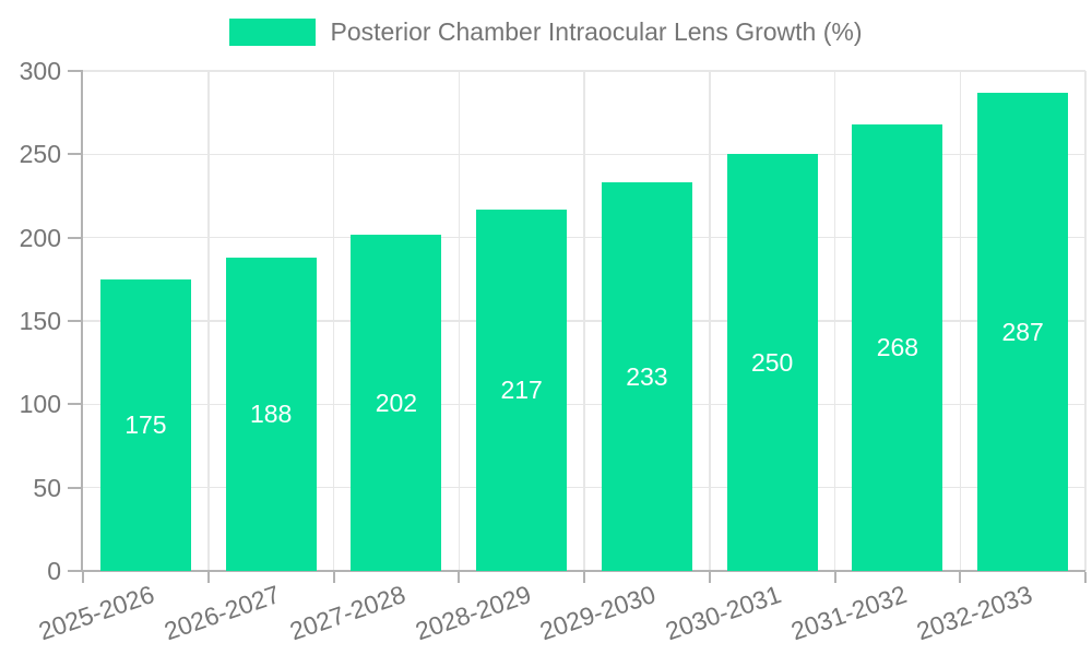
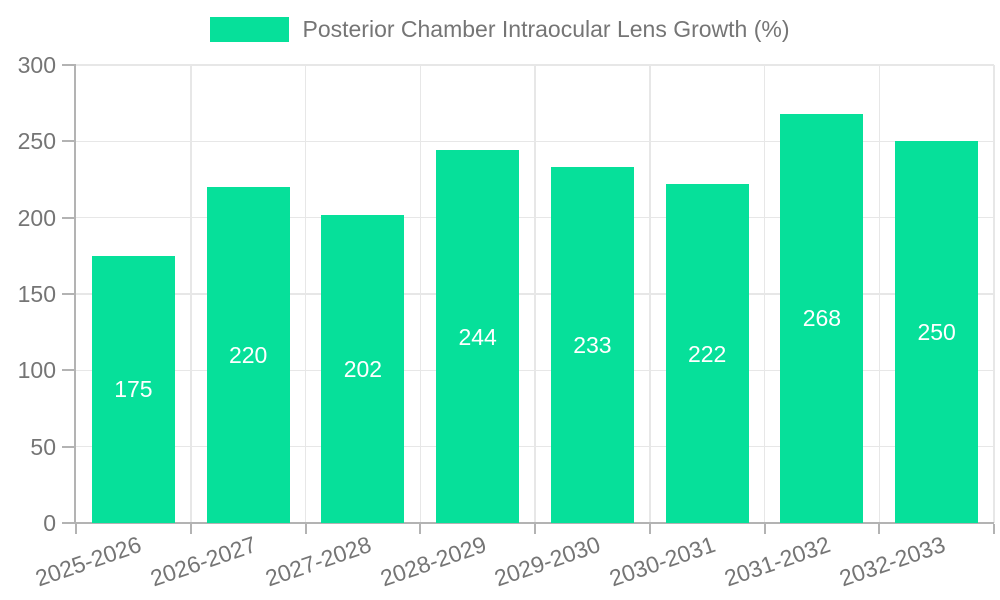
2026-2027: 188 -> 220
2028-2029: 217 -> 244
2030-2031: 250 -> 222
2032-2033: 287 -> 250
